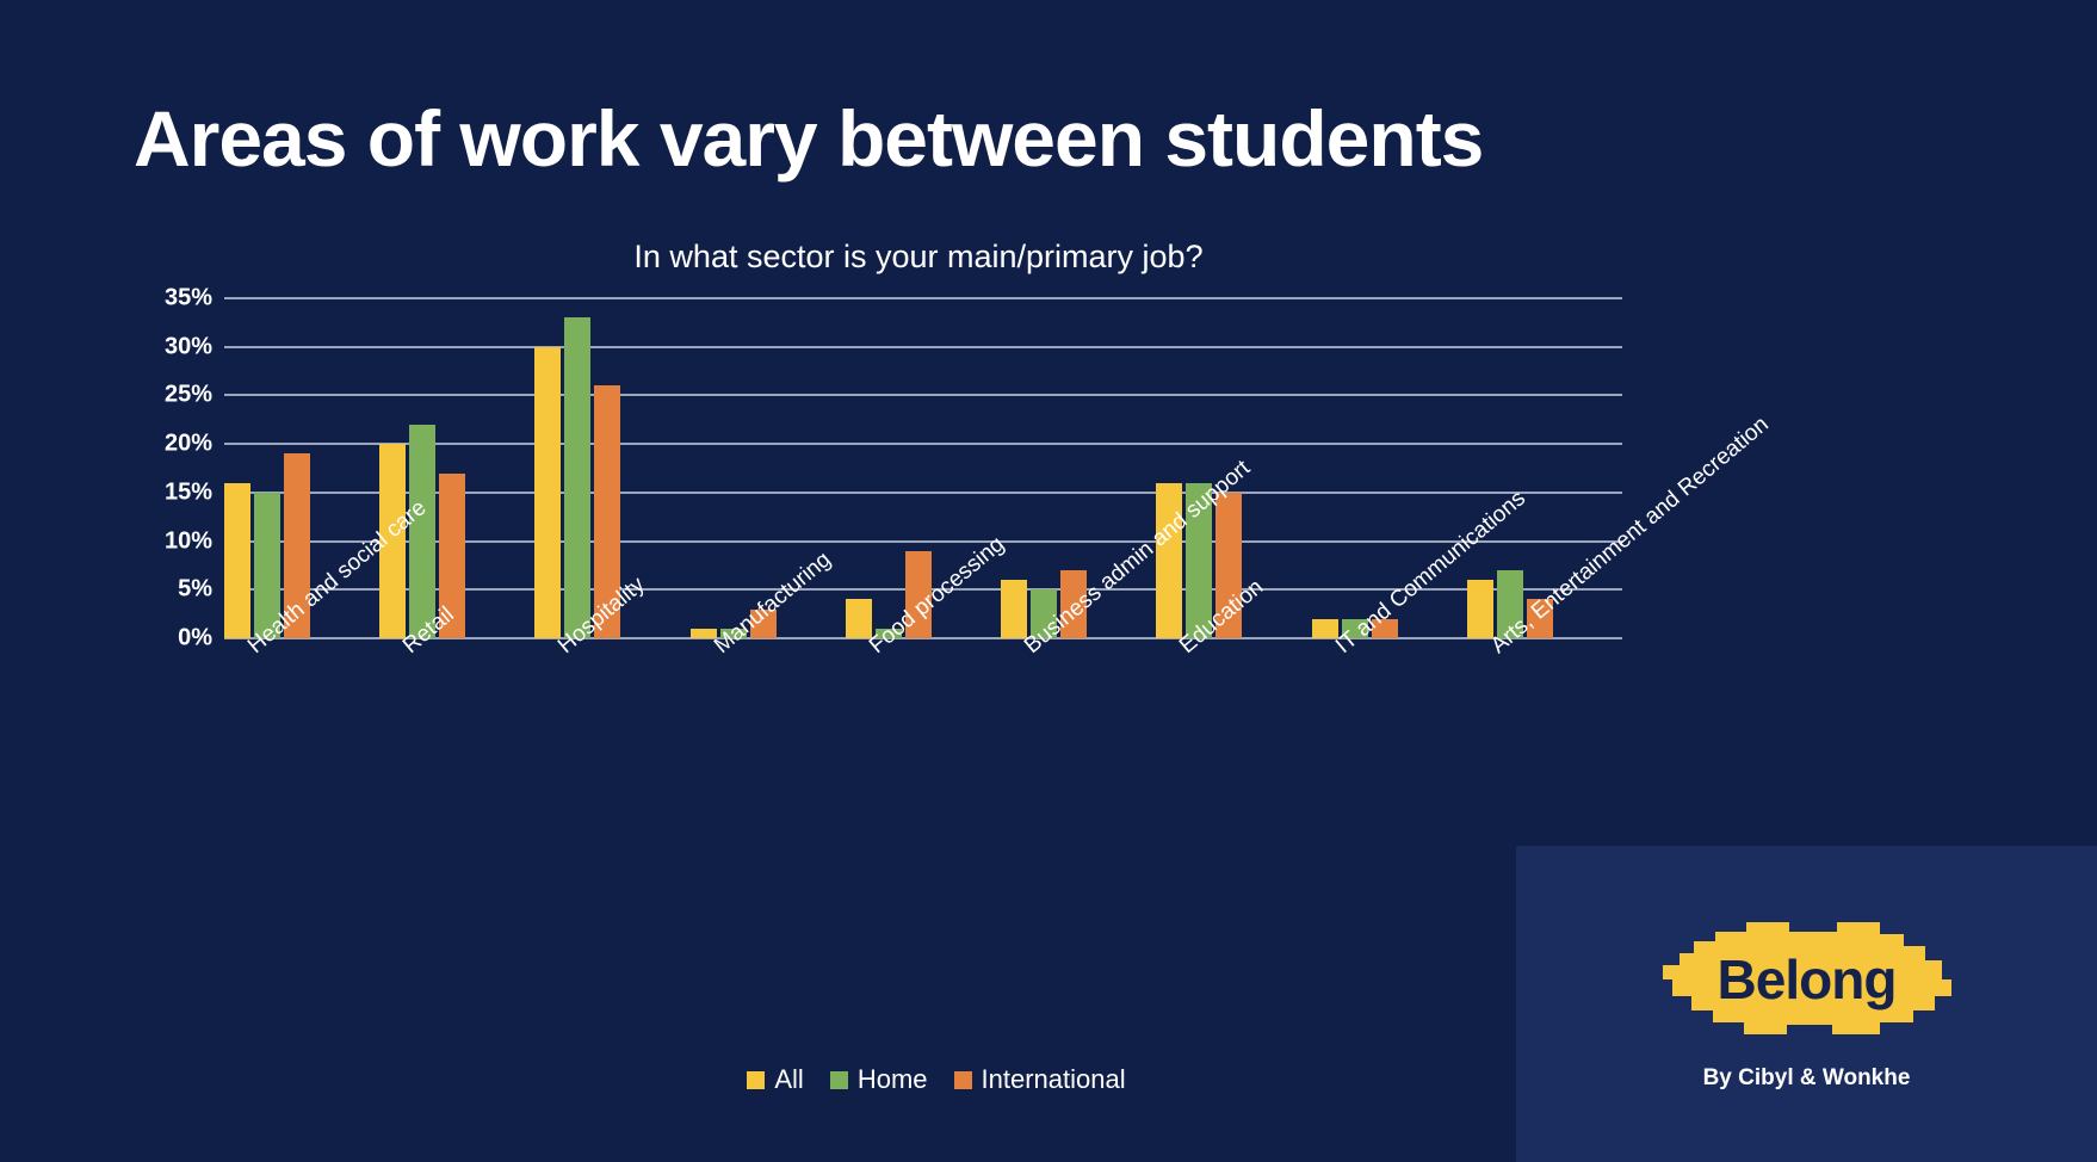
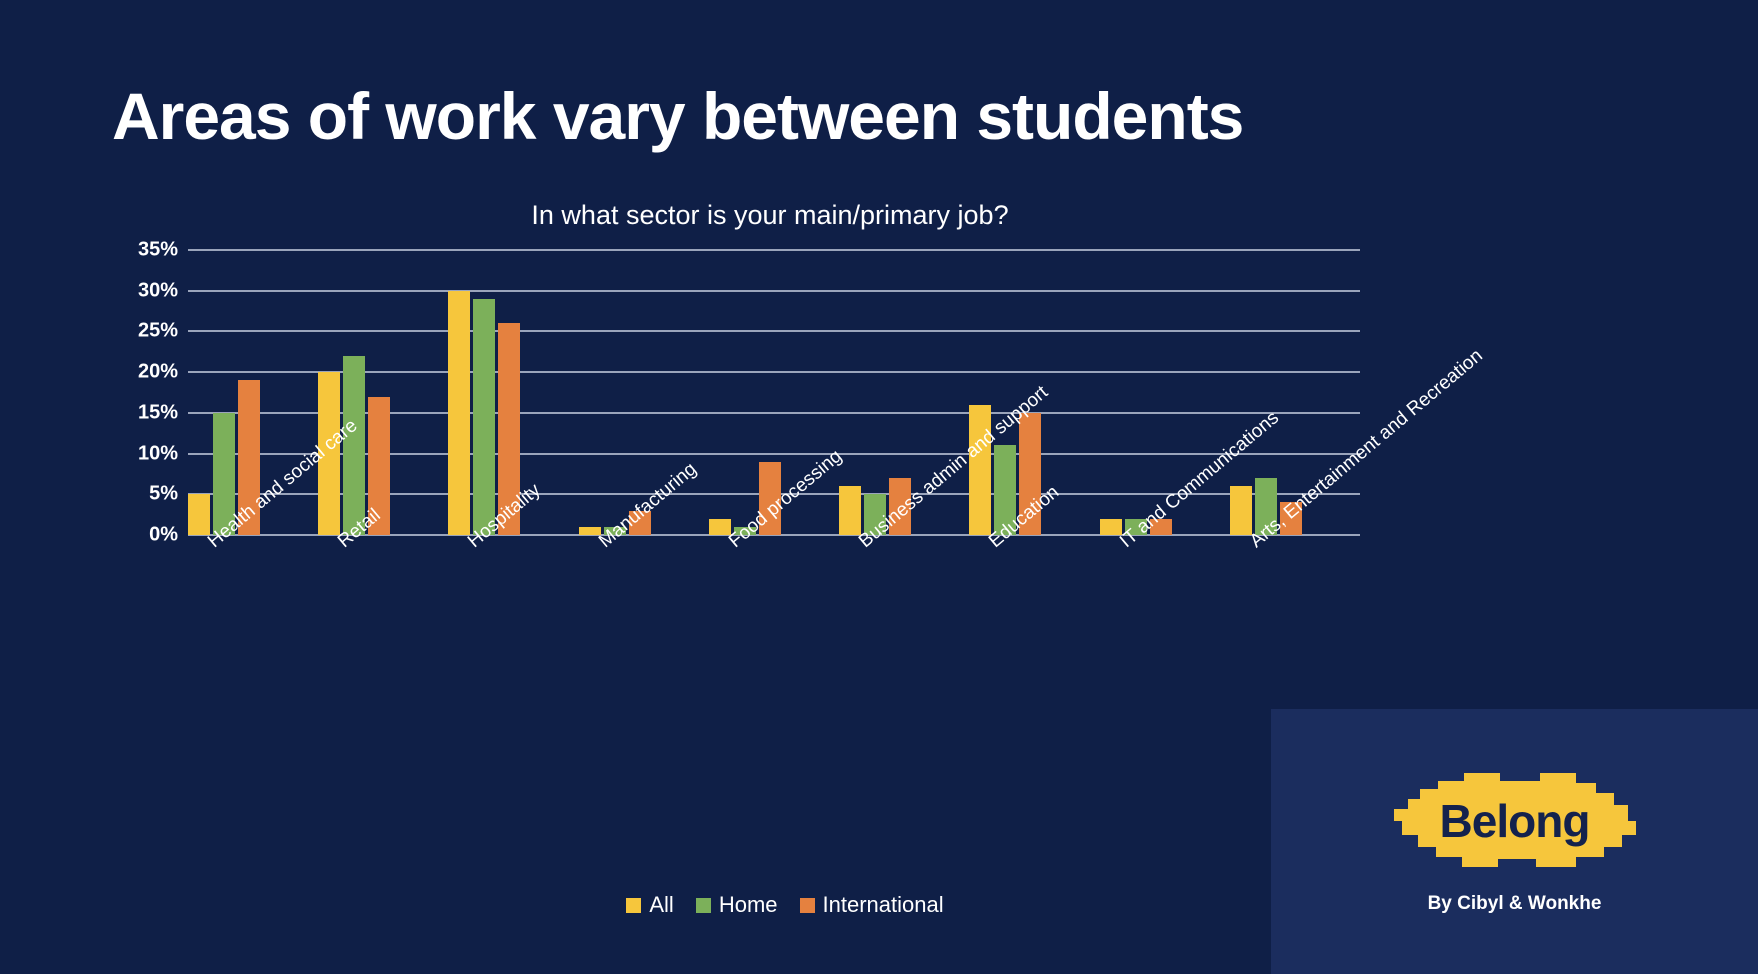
All/Health and social care: 16% -> 5%
Home/Hospitality: 33% -> 29%
All/Food processing: 4% -> 2%
Home/Education: 16% -> 11%
